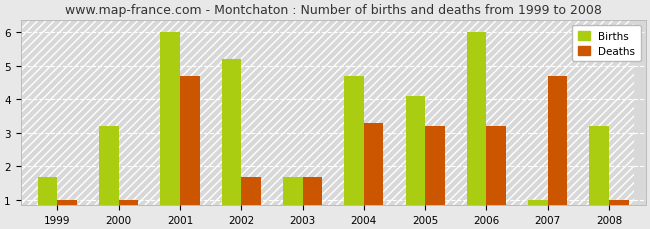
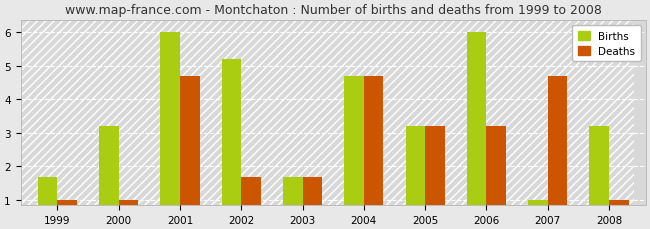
Deaths/2004: 3.3 -> 4.7
Births/2005: 4.1 -> 3.2
